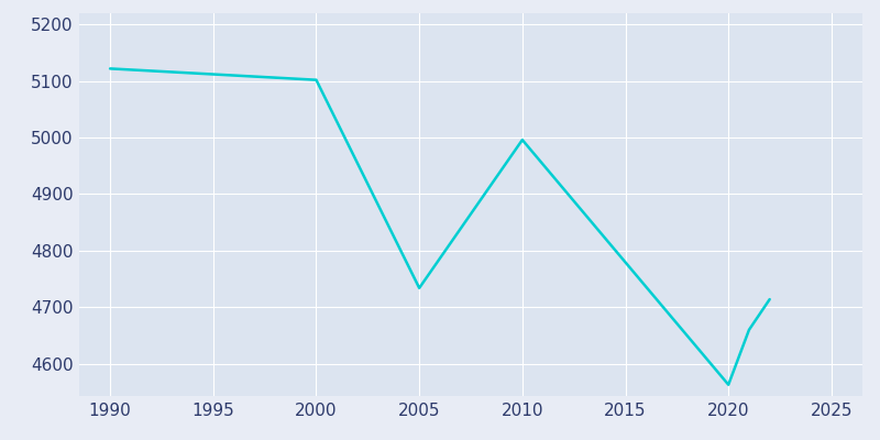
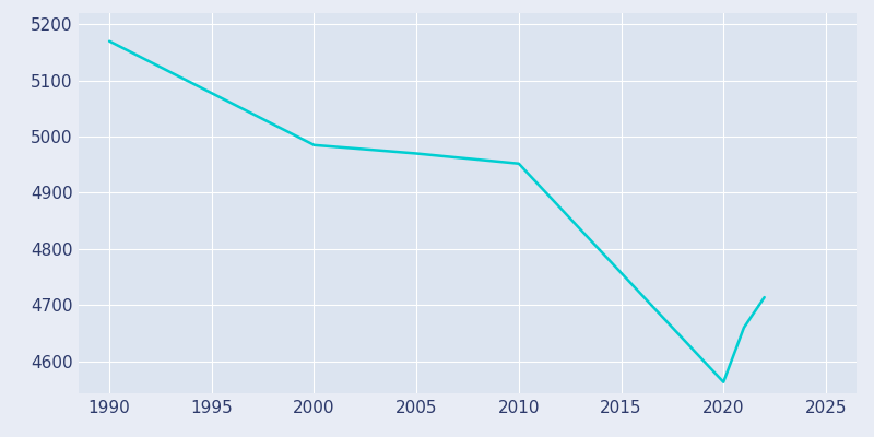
1990: 5122 -> 5170
2000: 5102 -> 4985
2005: 4734 -> 4970
2010: 4996 -> 4952
